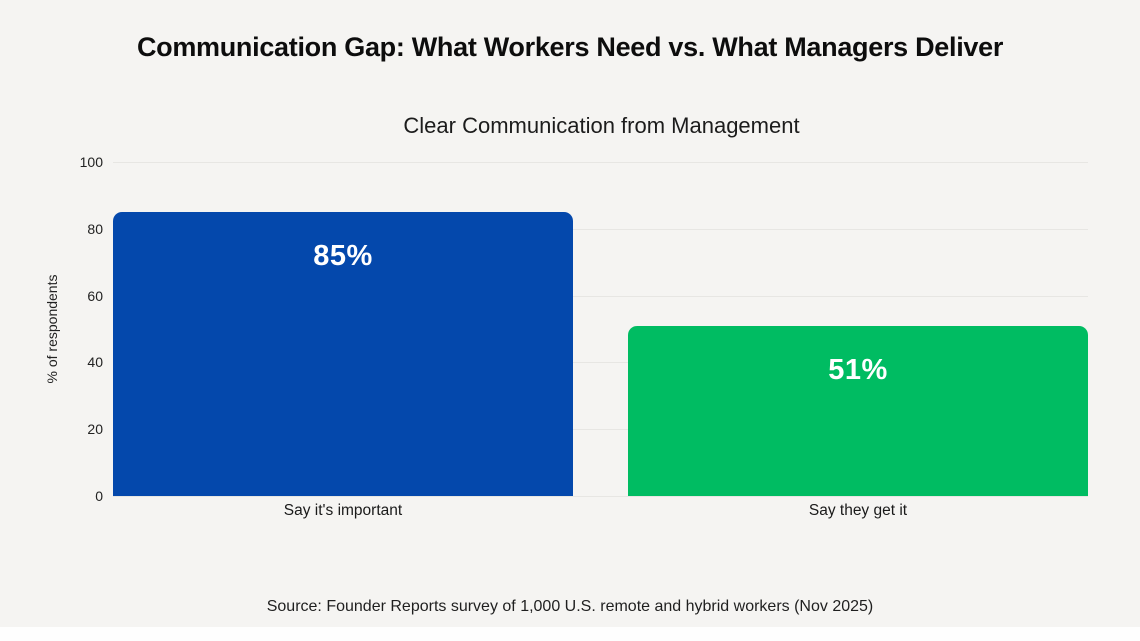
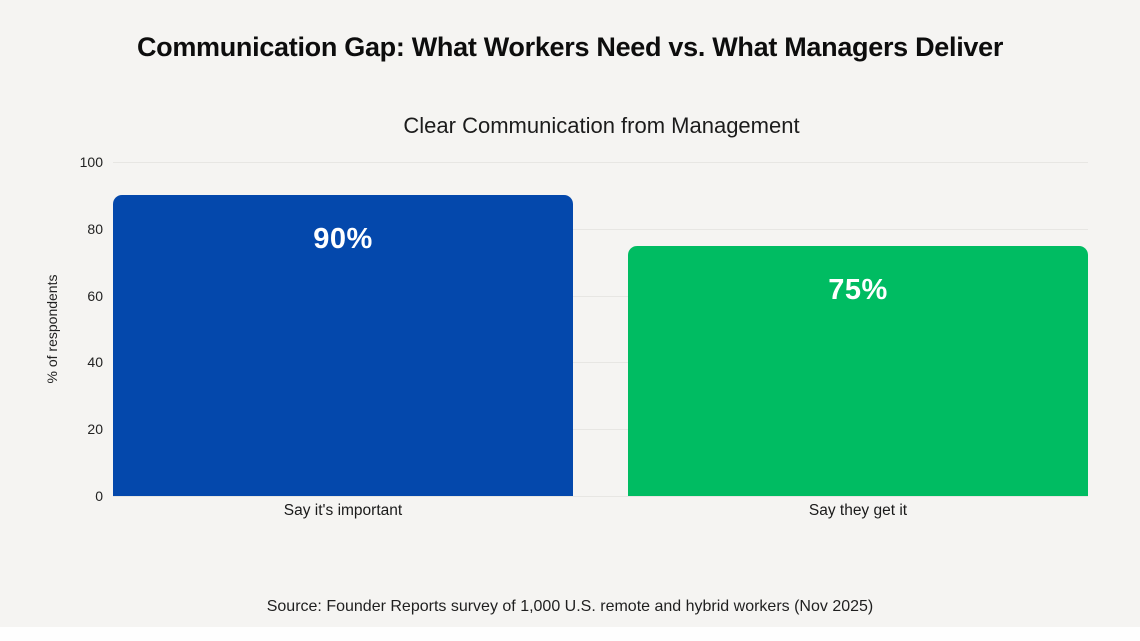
Say it's important: 85% -> 90%
Say they get it: 51% -> 75%
